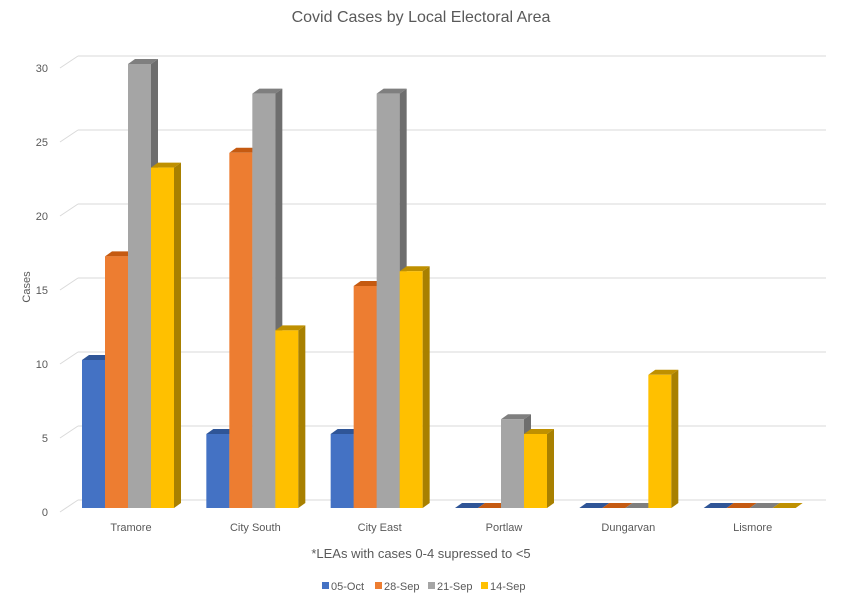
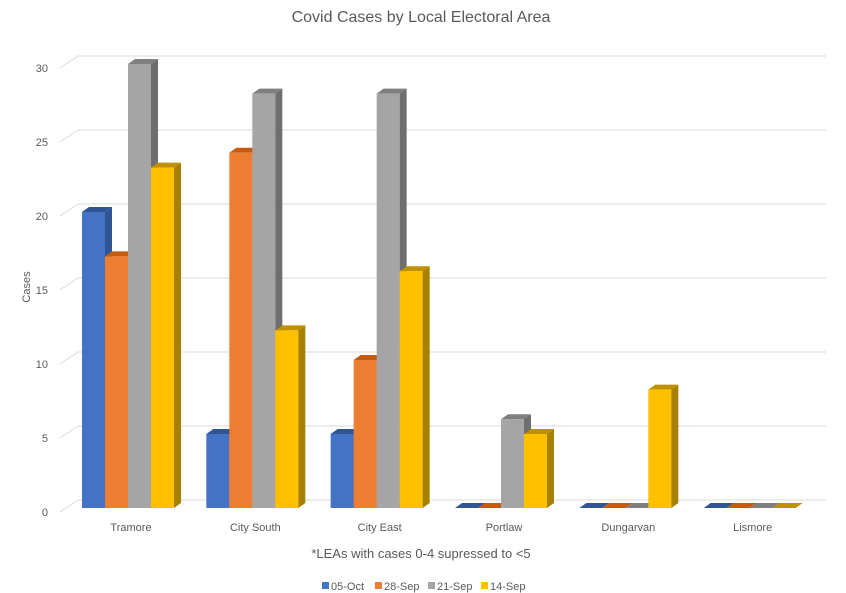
05-Oct/Tramore: 10 -> 20
28-Sep/City East: 15 -> 10
14-Sep/Dungarvan: 9 -> 8
